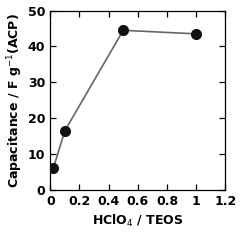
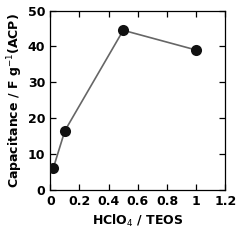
1: 43.5 -> 39.0
